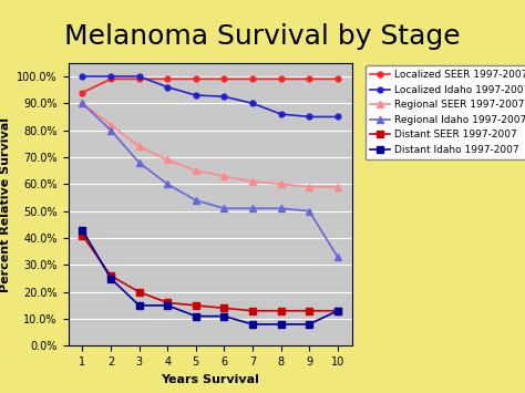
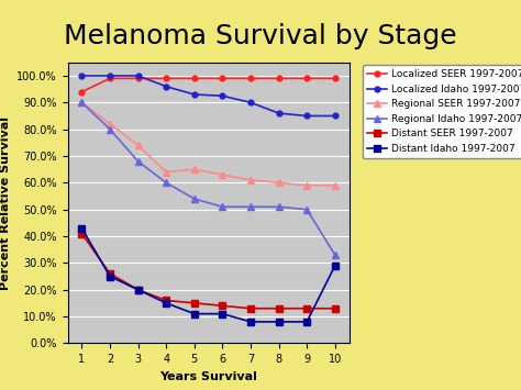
Distant Idaho 1997-2007/3: 15% -> 20%
Regional SEER 1997-2007/4: 69% -> 64%
Distant Idaho 1997-2007/10: 13% -> 29%
